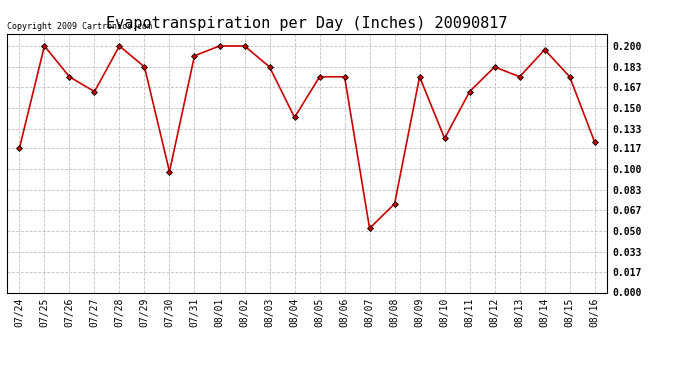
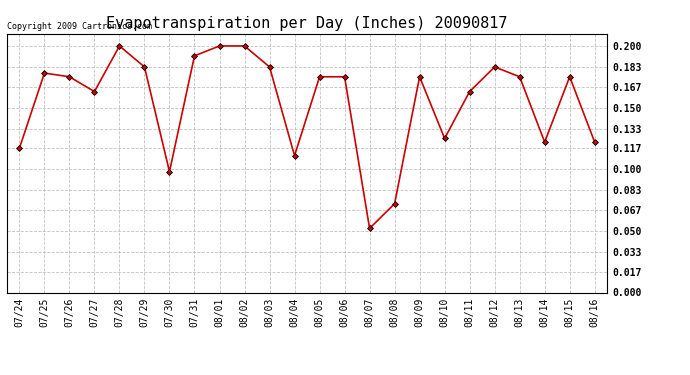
07/25: 0.200 -> 0.178
08/04: 0.142 -> 0.111
08/14: 0.197 -> 0.122
